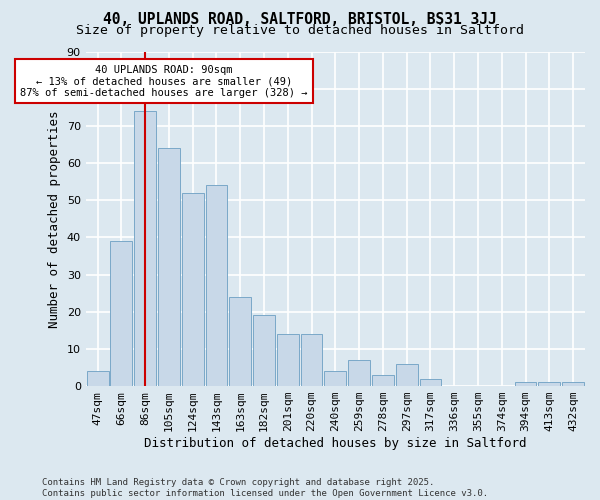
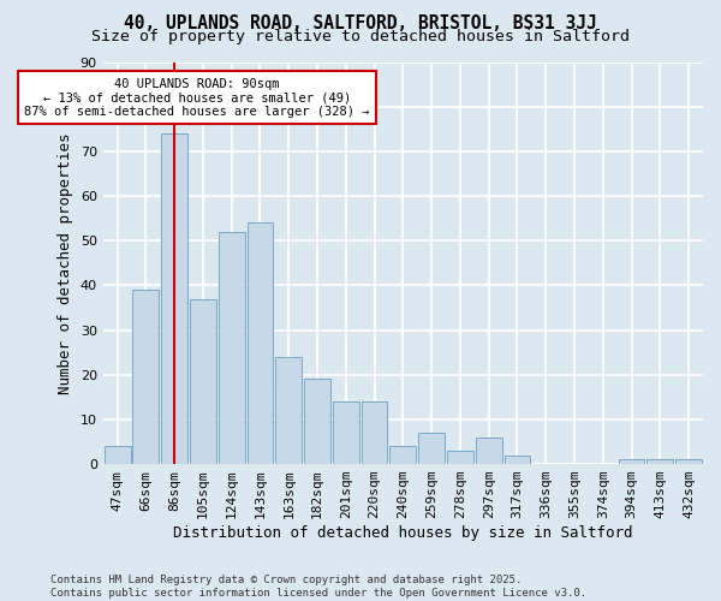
105sqm: 64 -> 37
